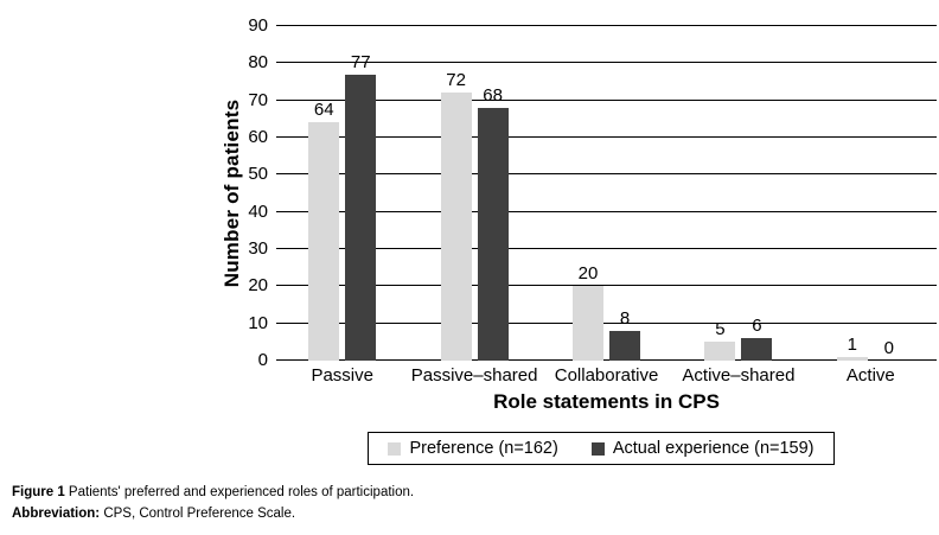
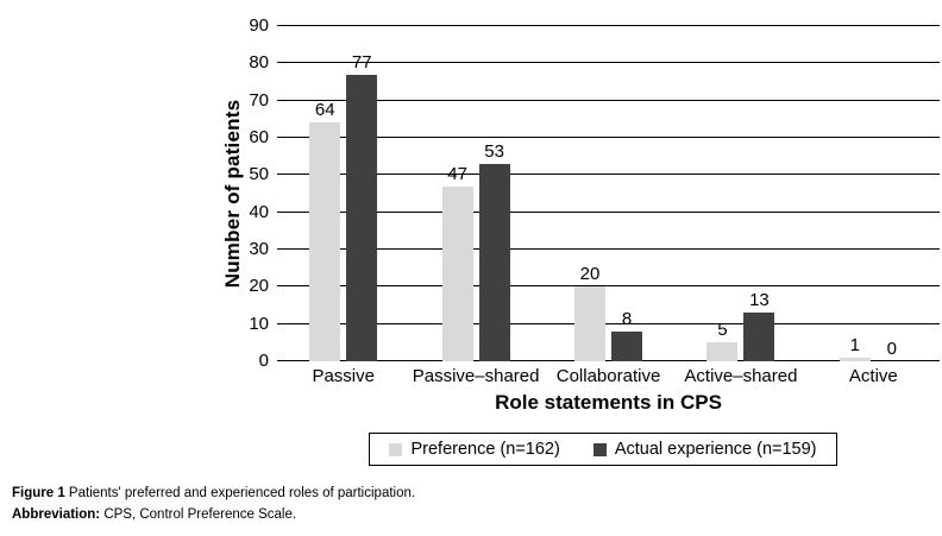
Preference (n=162)/Passive–shared: 72 -> 47
Actual experience (n=159)/Passive–shared: 68 -> 53
Actual experience (n=159)/Active–shared: 6 -> 13
